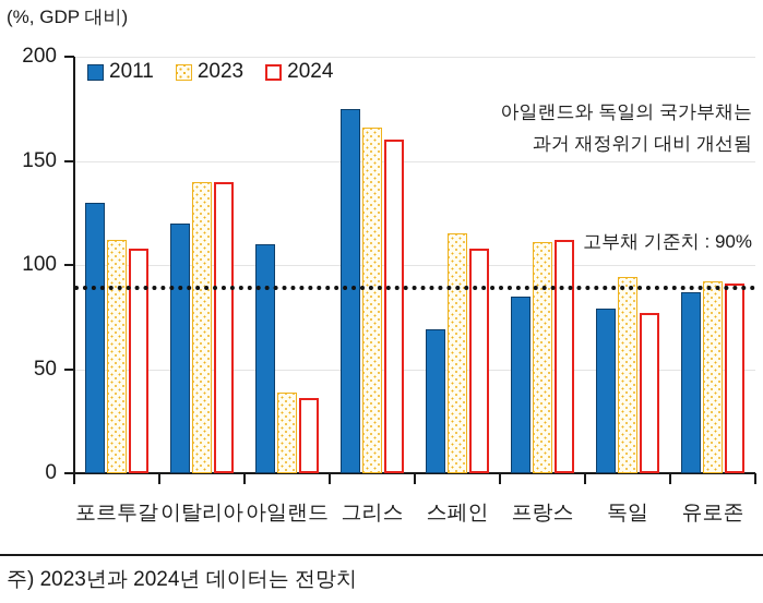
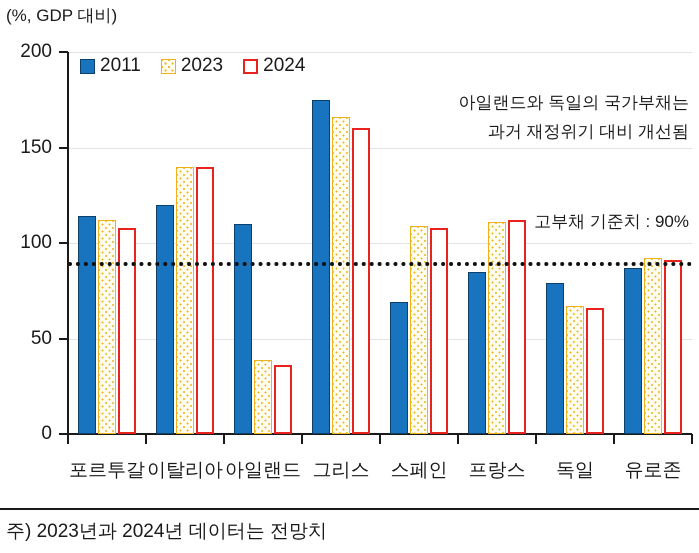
2011/포르투갈: 130 -> 114
2023/스페인: 115 -> 109
2023/독일: 94 -> 67
2024/독일: 77 -> 66
